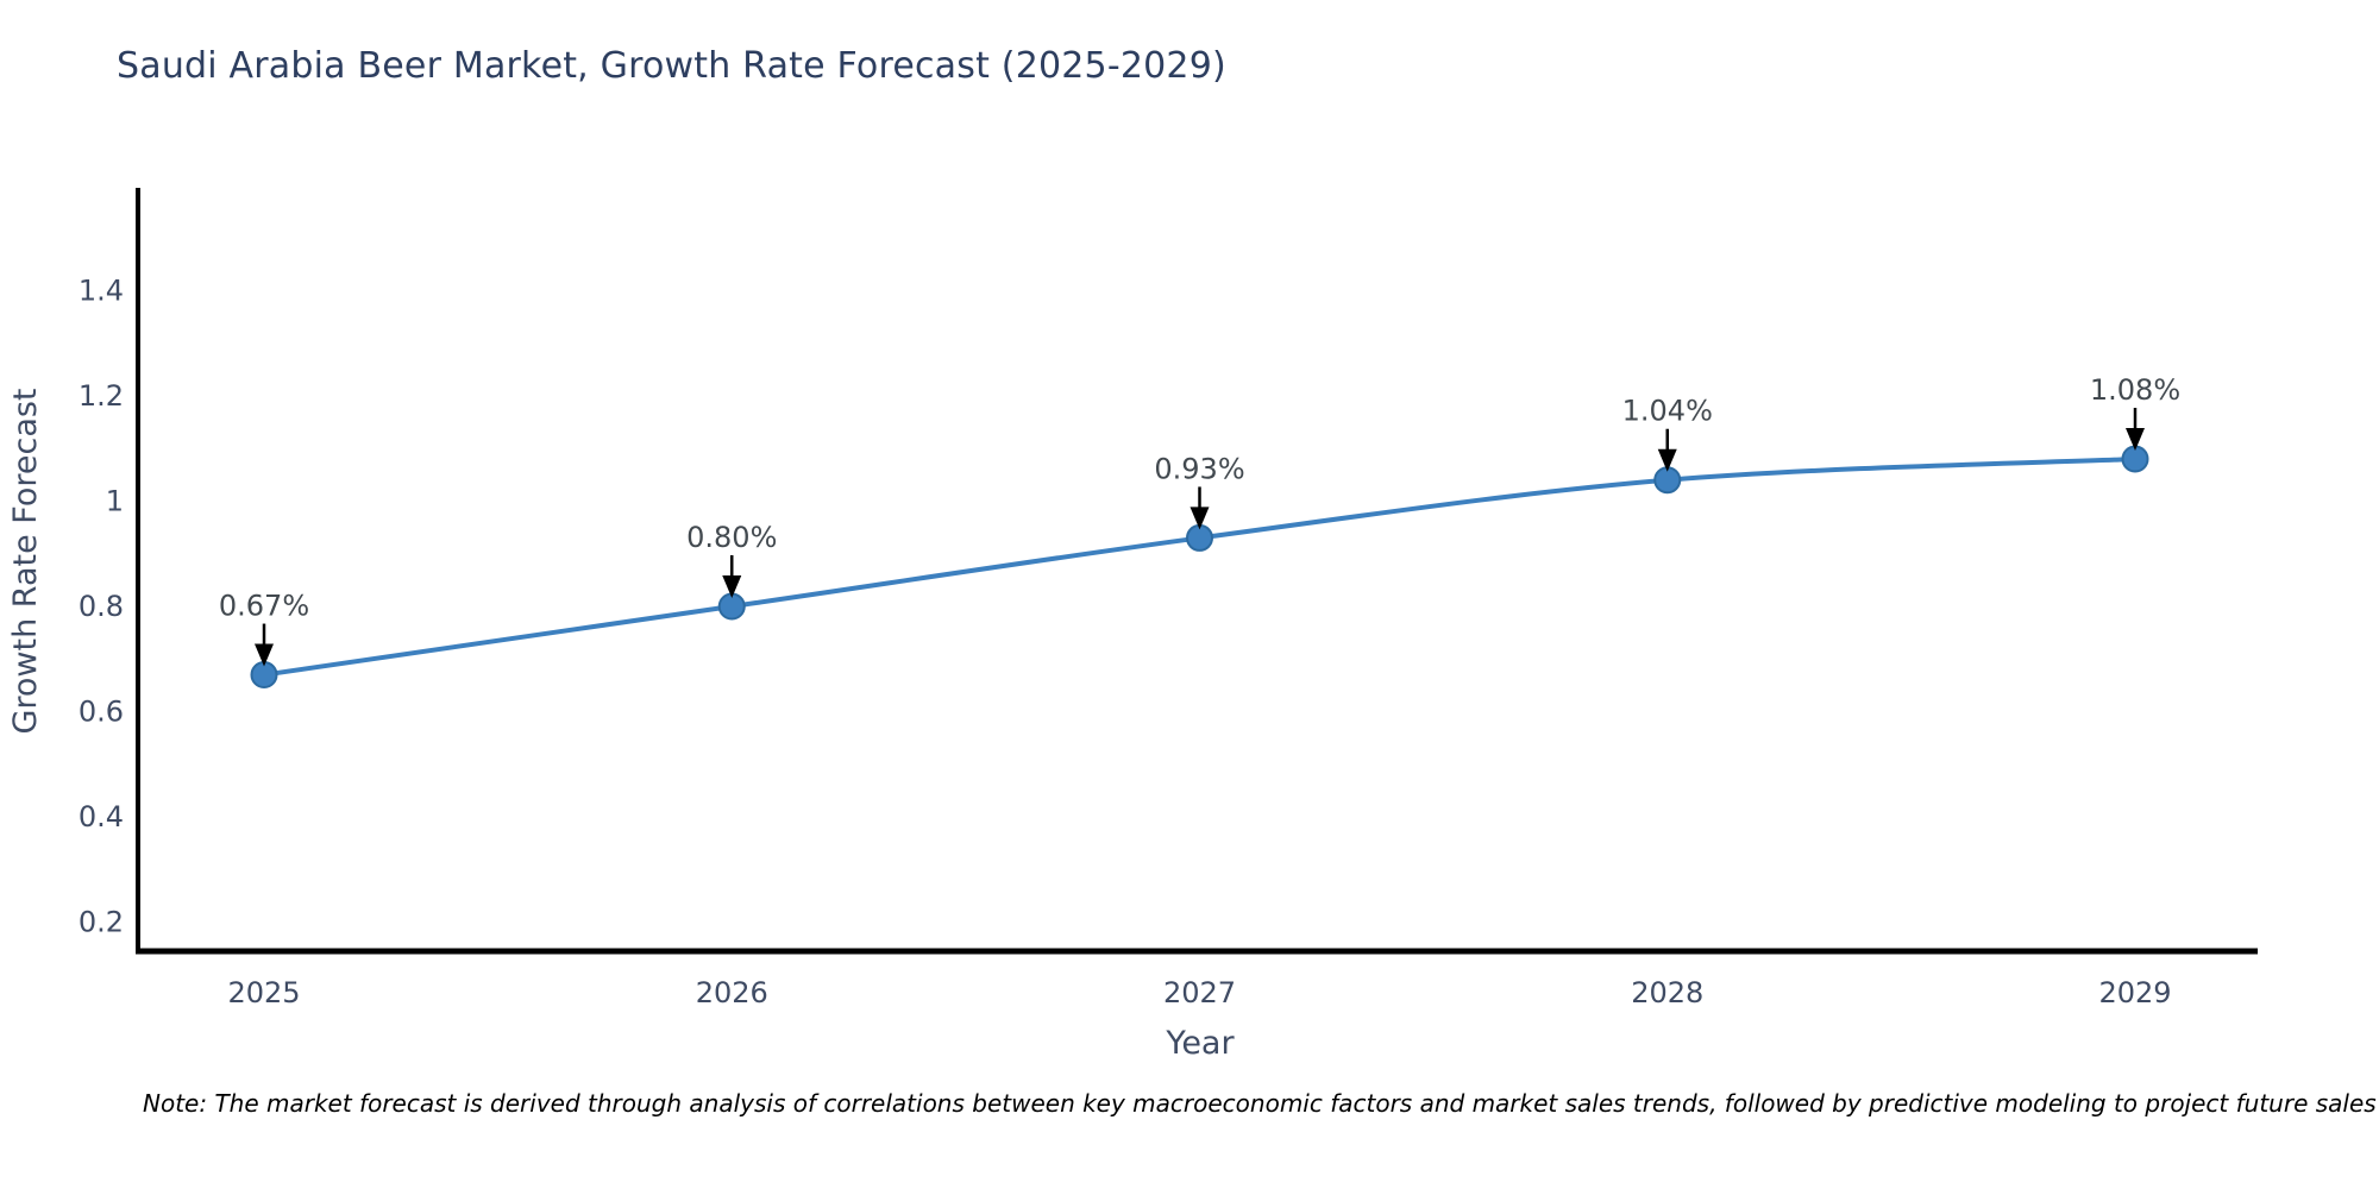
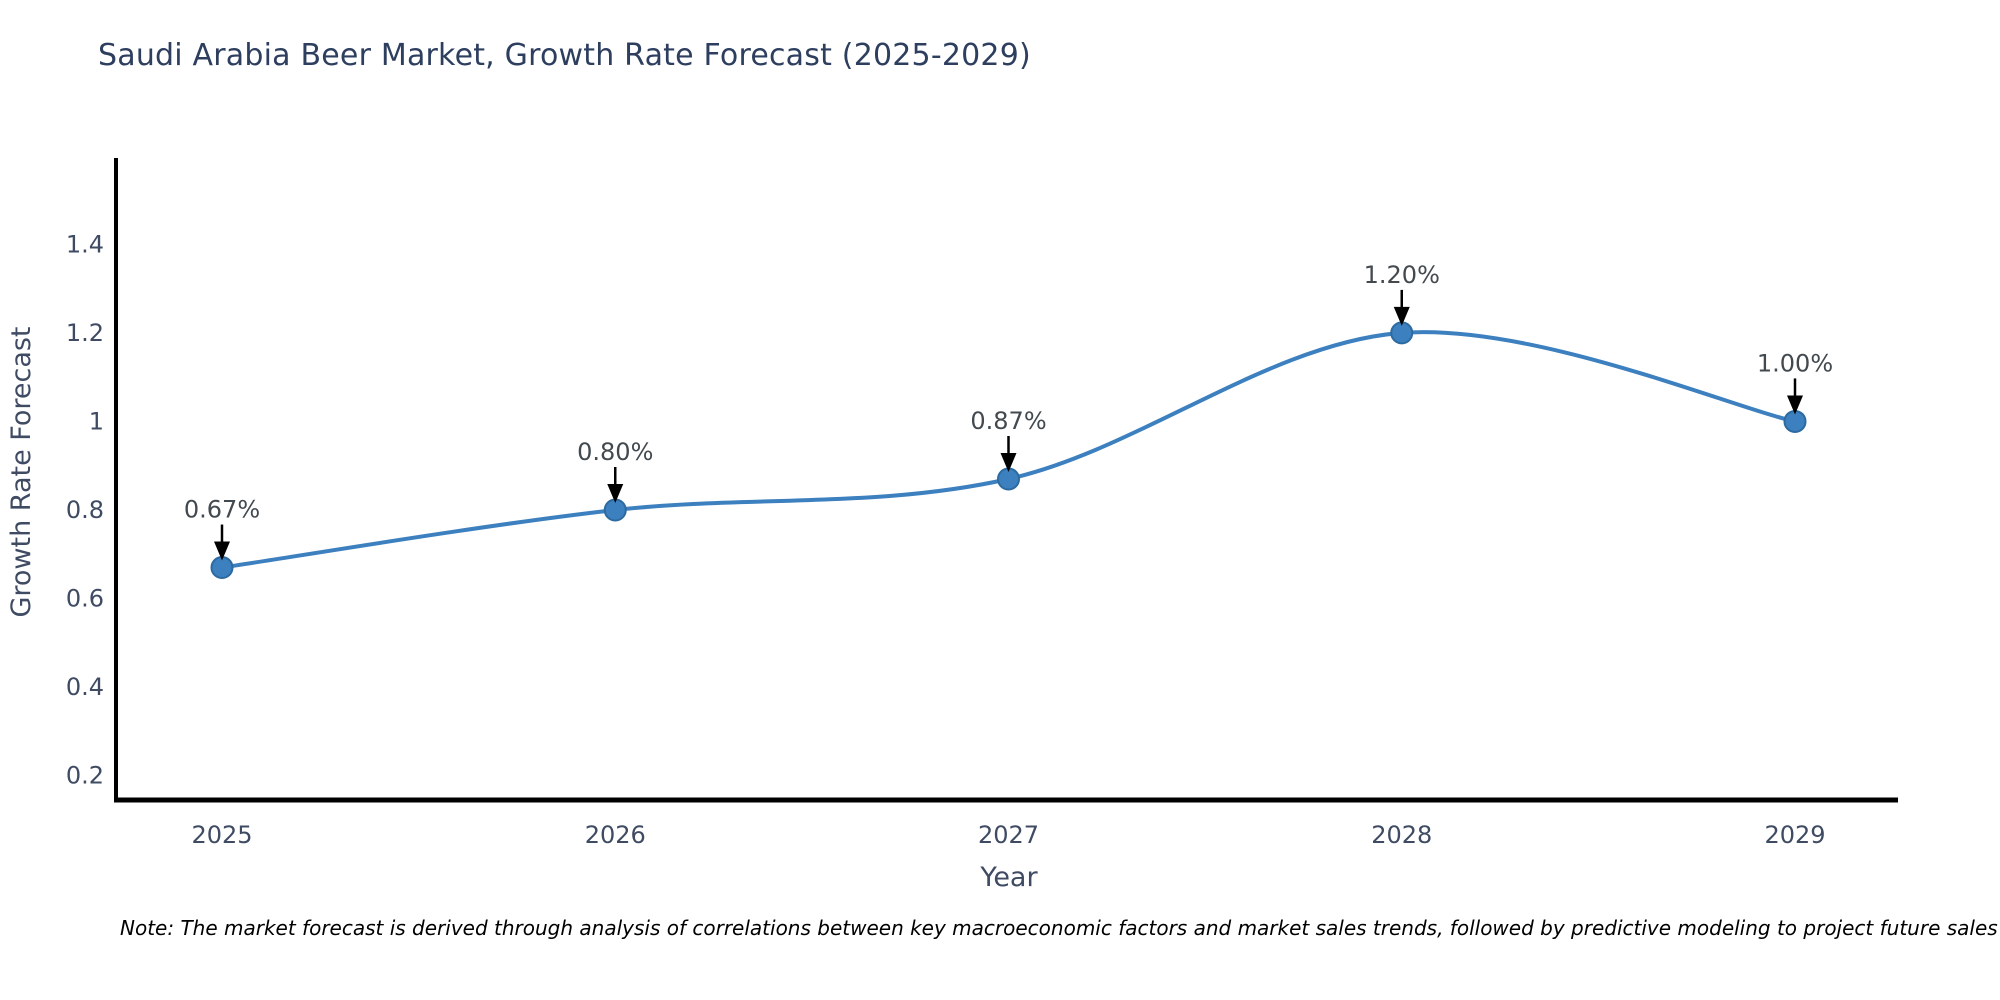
2027: 0.93% -> 0.87%
2028: 1.04% -> 1.20%
2029: 1.08% -> 1.00%
